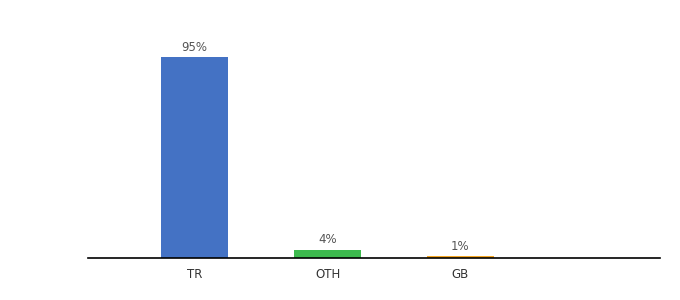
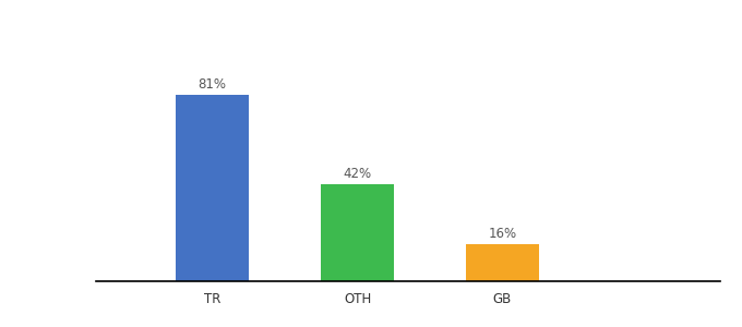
TR: 95% -> 81%
OTH: 4% -> 42%
GB: 1% -> 16%
